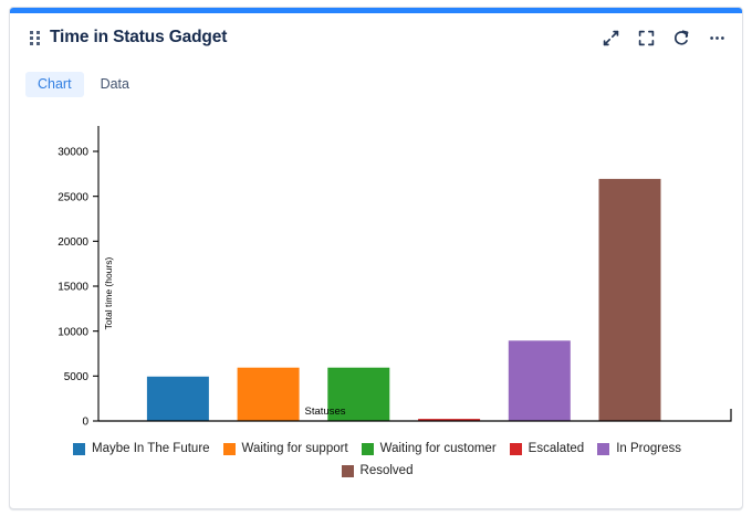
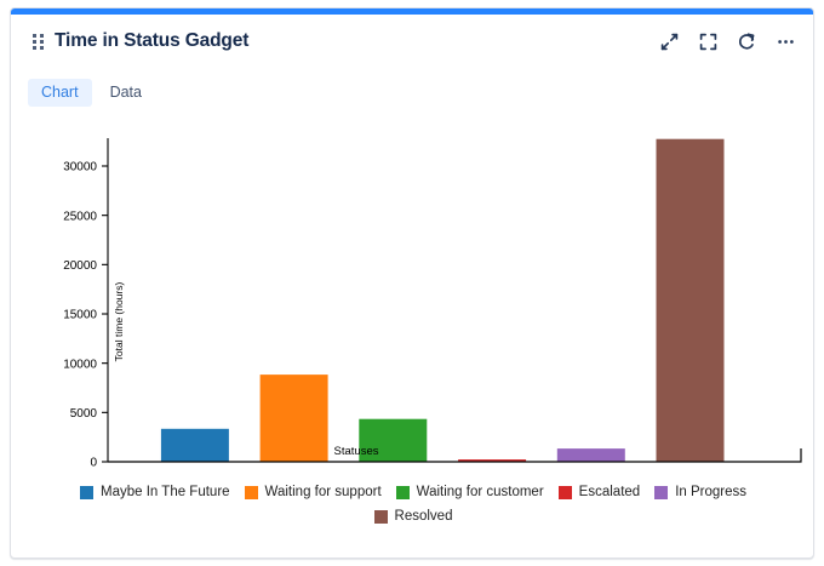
Maybe In The Future: 5000 -> 3000
Waiting for support: 6000 -> 9000
Waiting for customer: 6000 -> 4000
In Progress: 9000 -> 1000
Resolved: 27000 -> 33000
